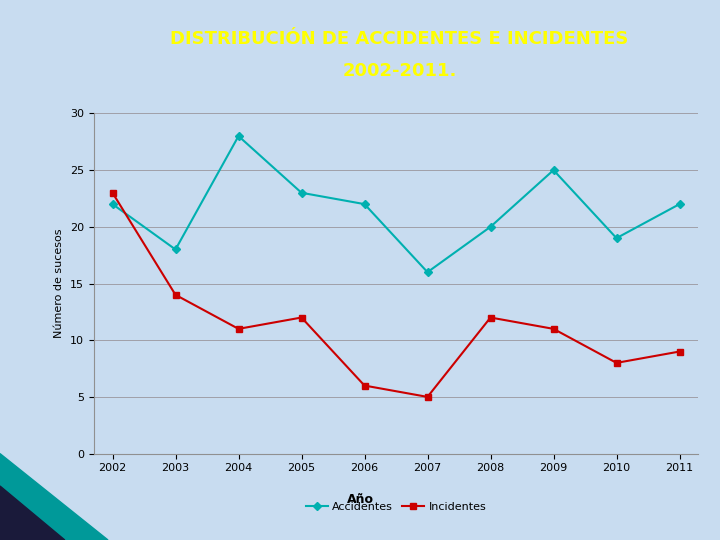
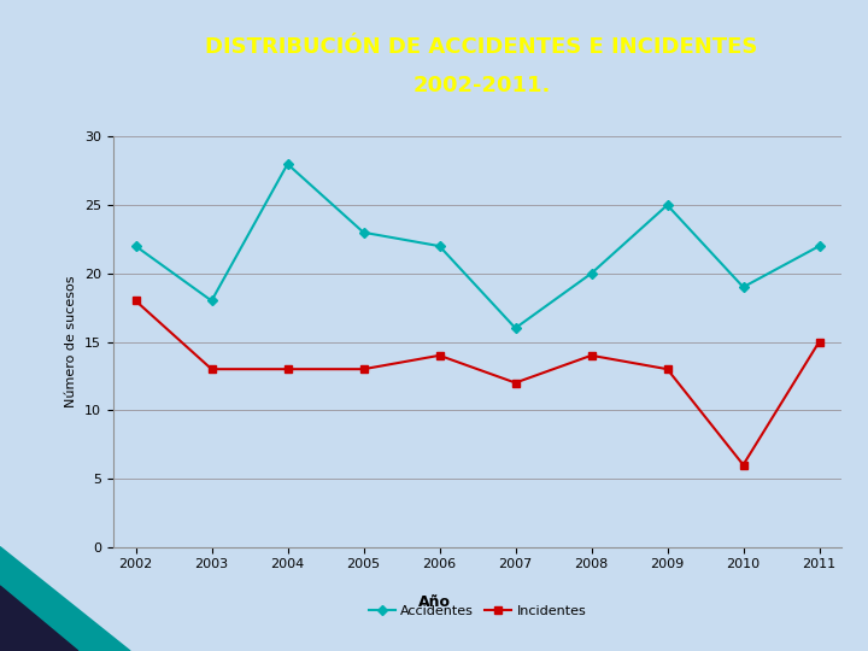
Incidentes/2002: 23 -> 18
Incidentes/2003: 14 -> 13
Incidentes/2004: 11 -> 13
Incidentes/2005: 12 -> 13
Incidentes/2006: 6 -> 14
Incidentes/2007: 5 -> 12
Incidentes/2008: 12 -> 14
Incidentes/2009: 11 -> 13
Incidentes/2010: 8 -> 6
Incidentes/2011: 9 -> 15
